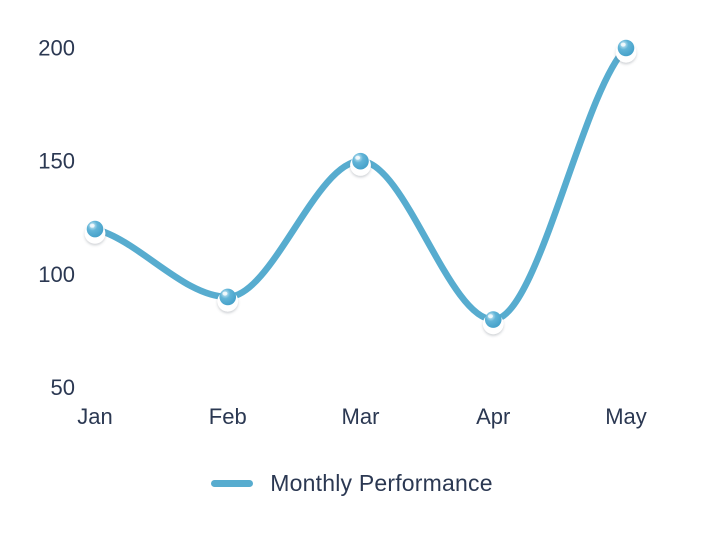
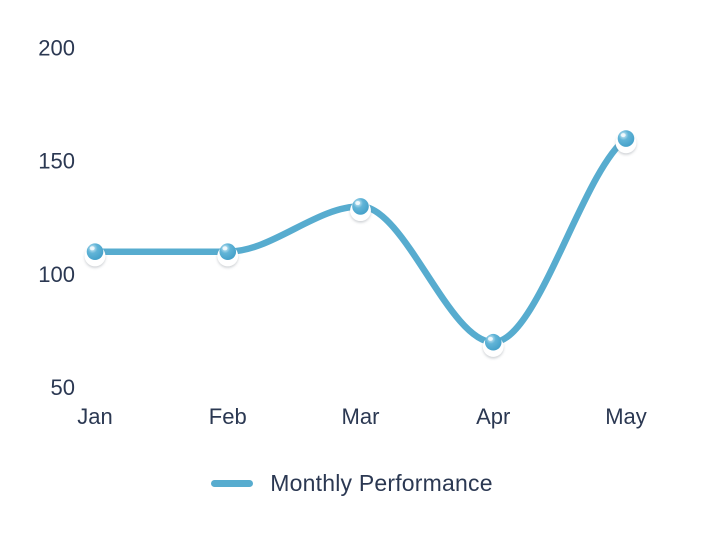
Jan: 120 -> 110
Feb: 90 -> 110
Mar: 150 -> 130
Apr: 80 -> 70
May: 200 -> 160
